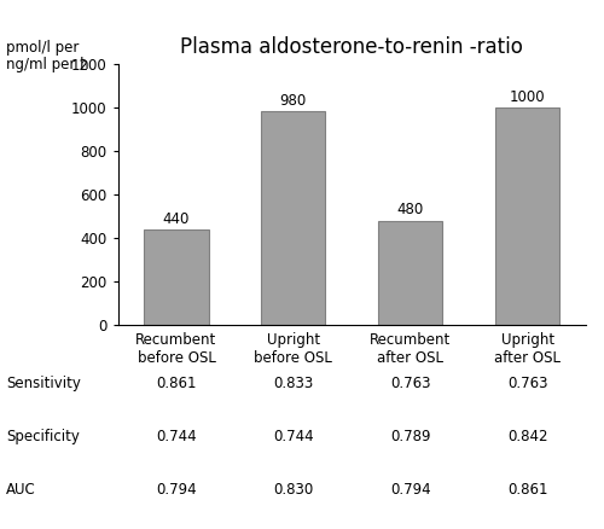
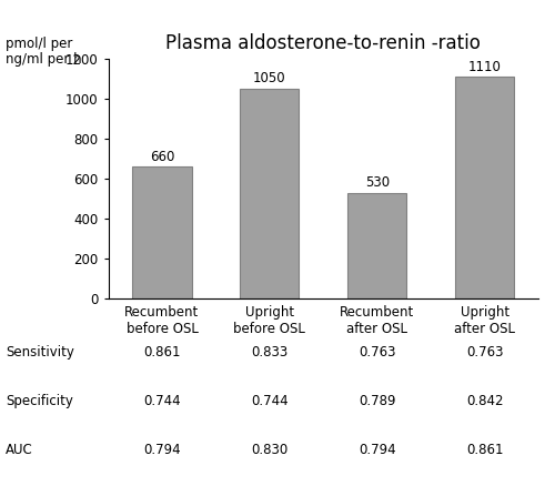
Recumbent before OSL: 440 -> 660
Upright before OSL: 980 -> 1050
Recumbent after OSL: 480 -> 530
Upright after OSL: 1000 -> 1110
